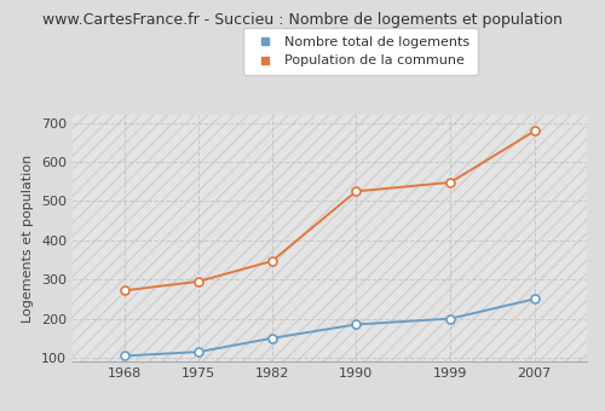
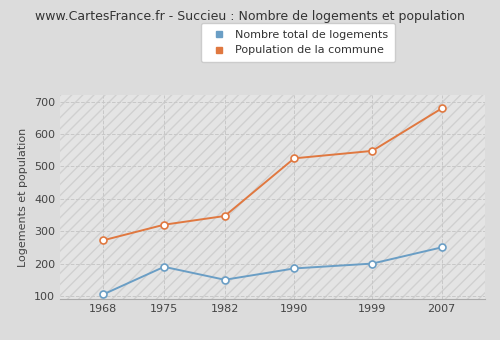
Nombre total de logements/1975: 115 -> 190
Population de la commune/1975: 295 -> 320
